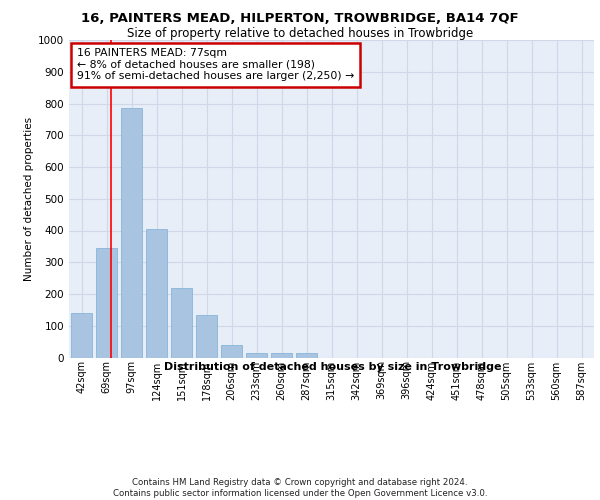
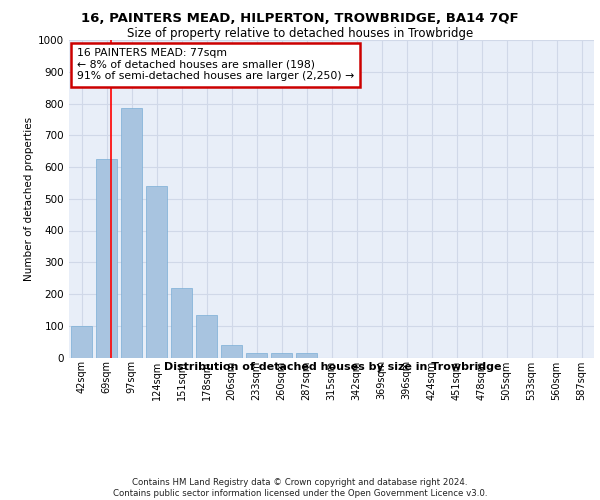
42sqm: 140 -> 100
69sqm: 345 -> 625
124sqm: 405 -> 540
